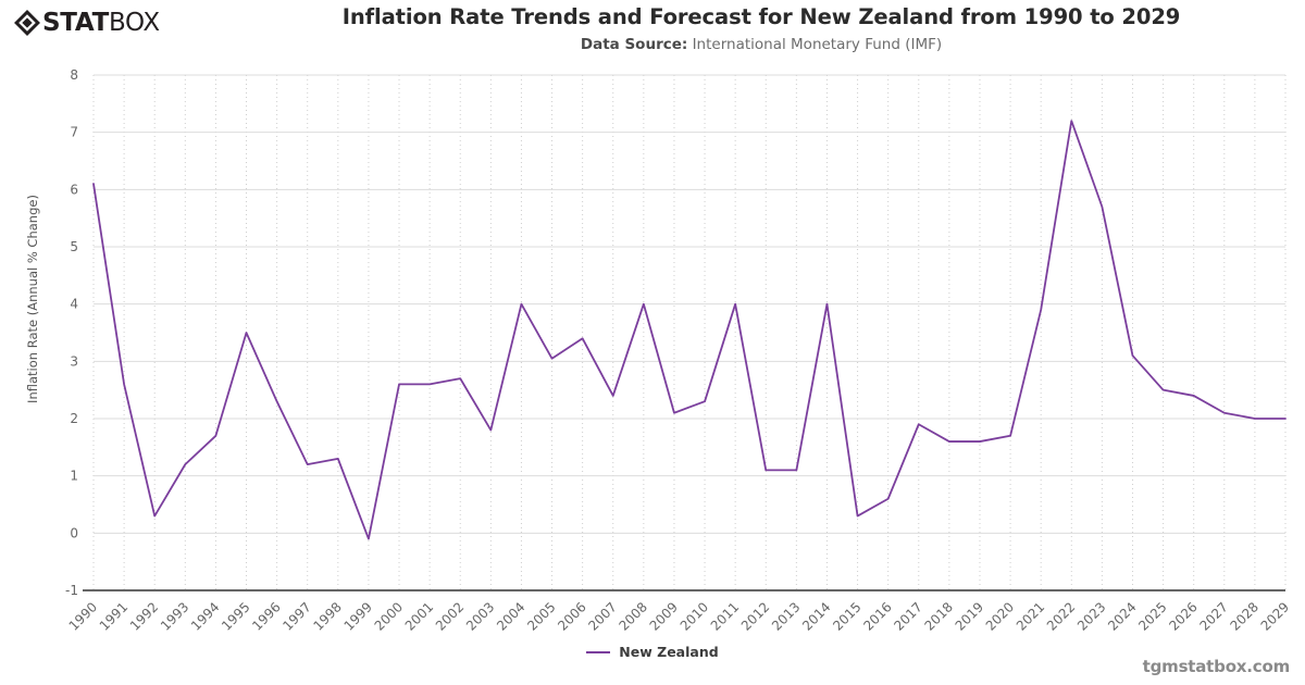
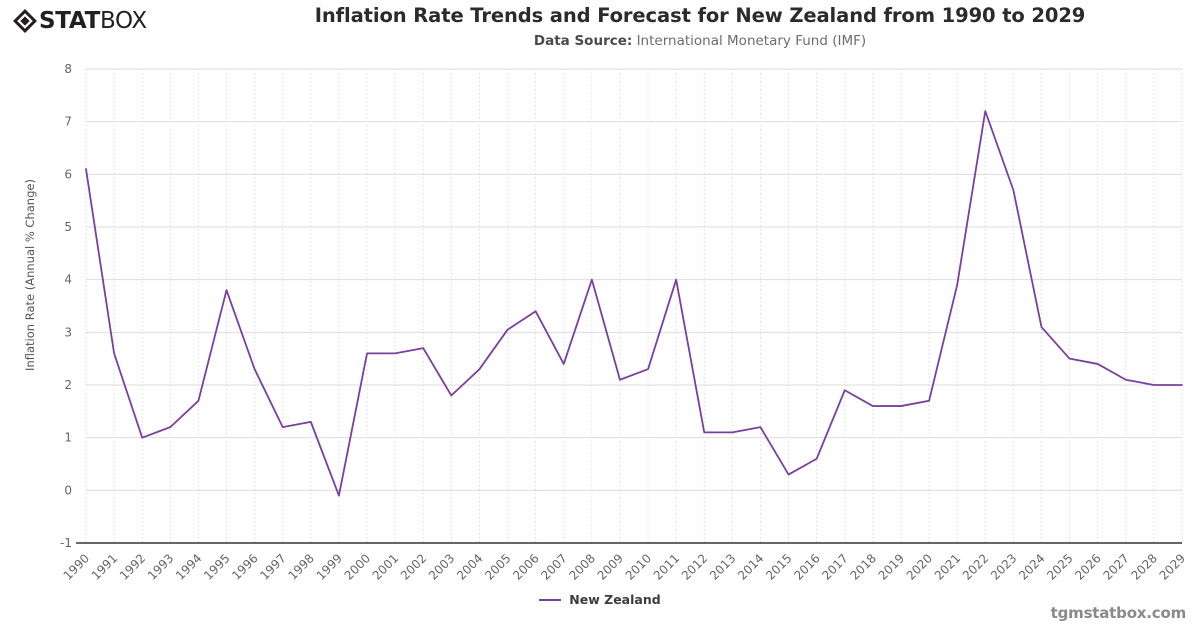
1992: 0.3 -> 1.0
1995: 3.5 -> 3.8
2004: 4.0 -> 2.3
2014: 4.0 -> 1.2
